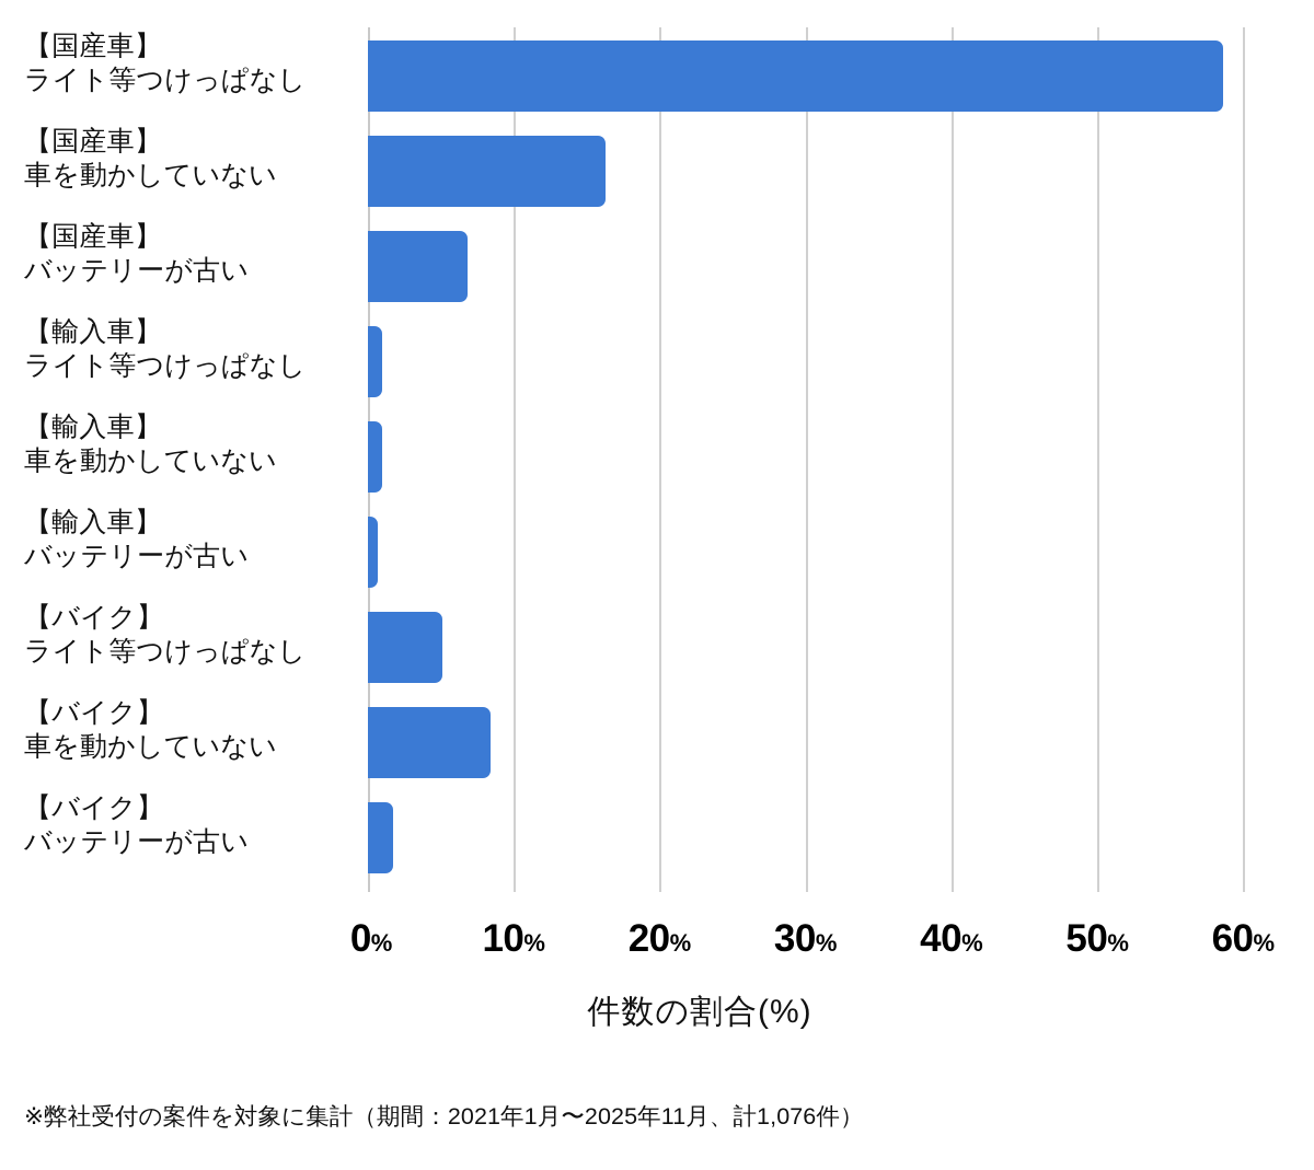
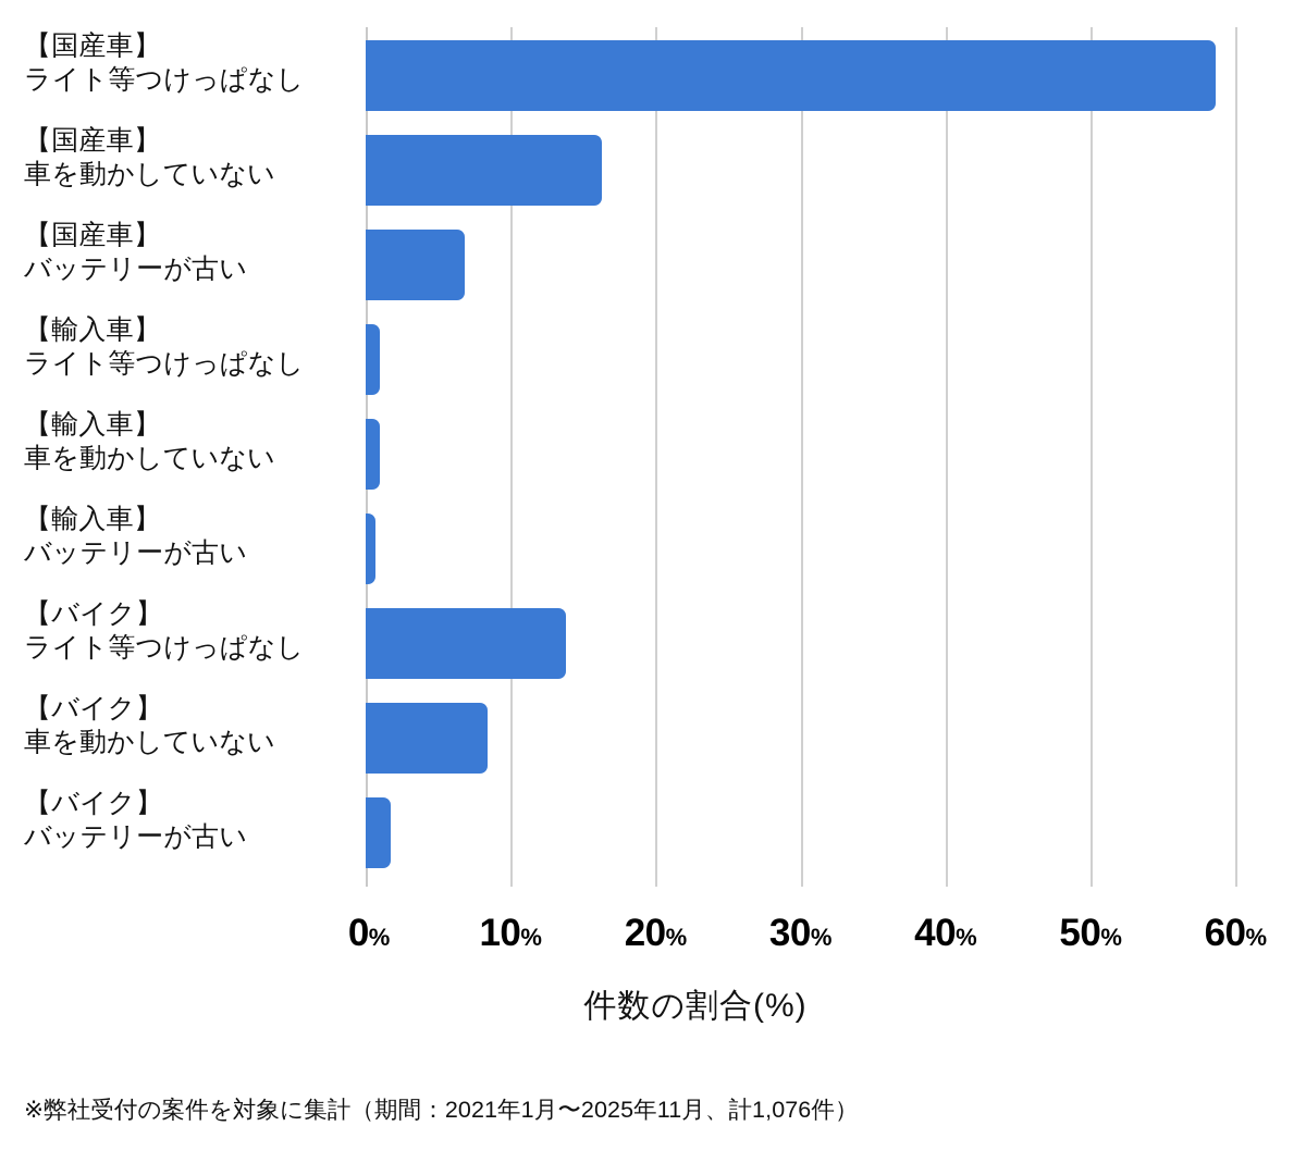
【バイク】ライト等つけっぱなし: 5.1 -> 13.8
